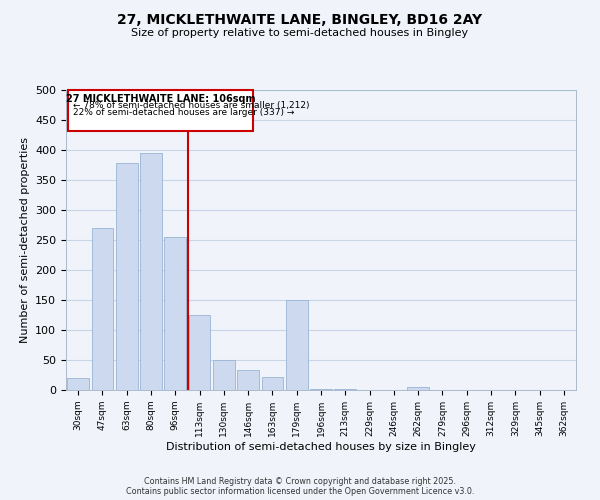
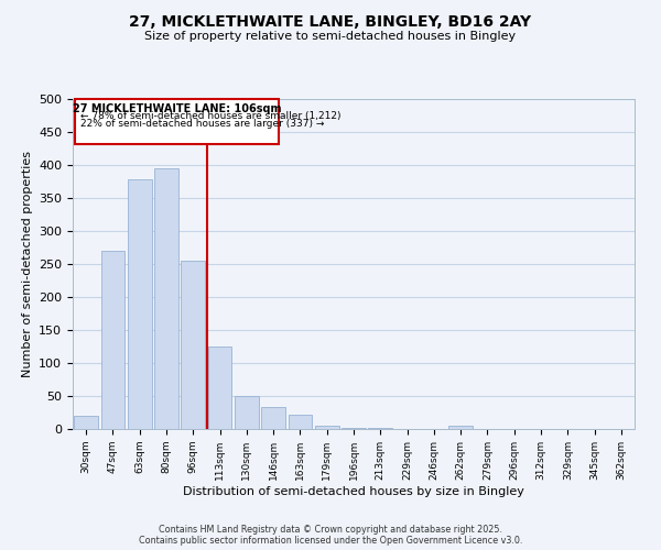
179sqm: 150 -> 5
